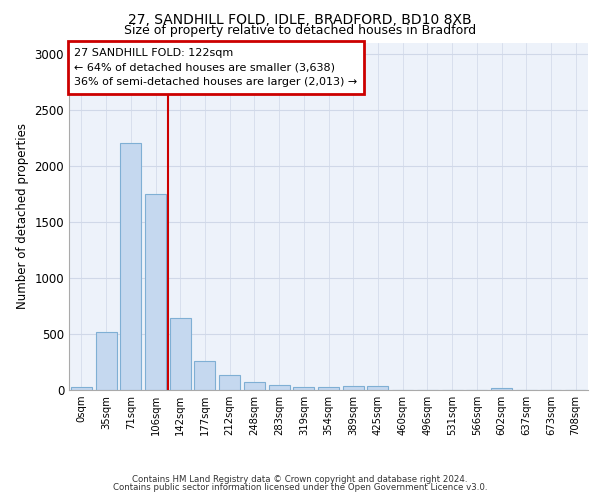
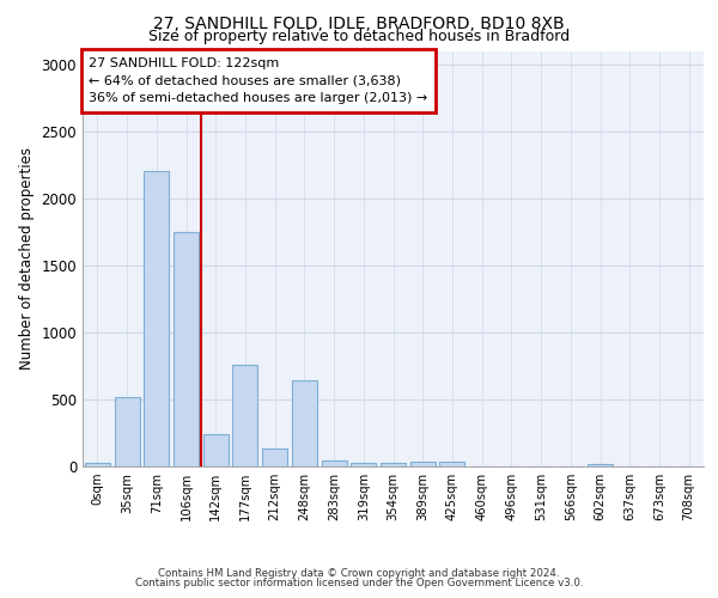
142sqm: 640 -> 240
177sqm: 260 -> 760
248sqm: 70 -> 640
